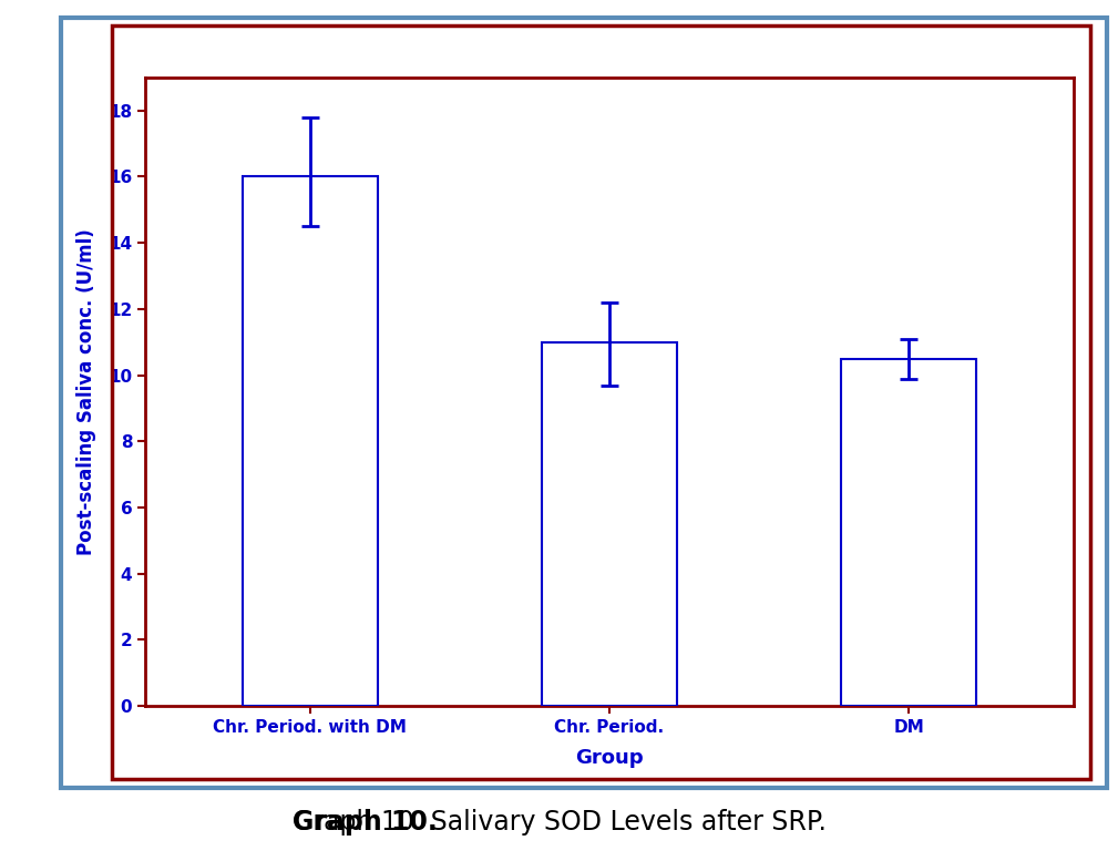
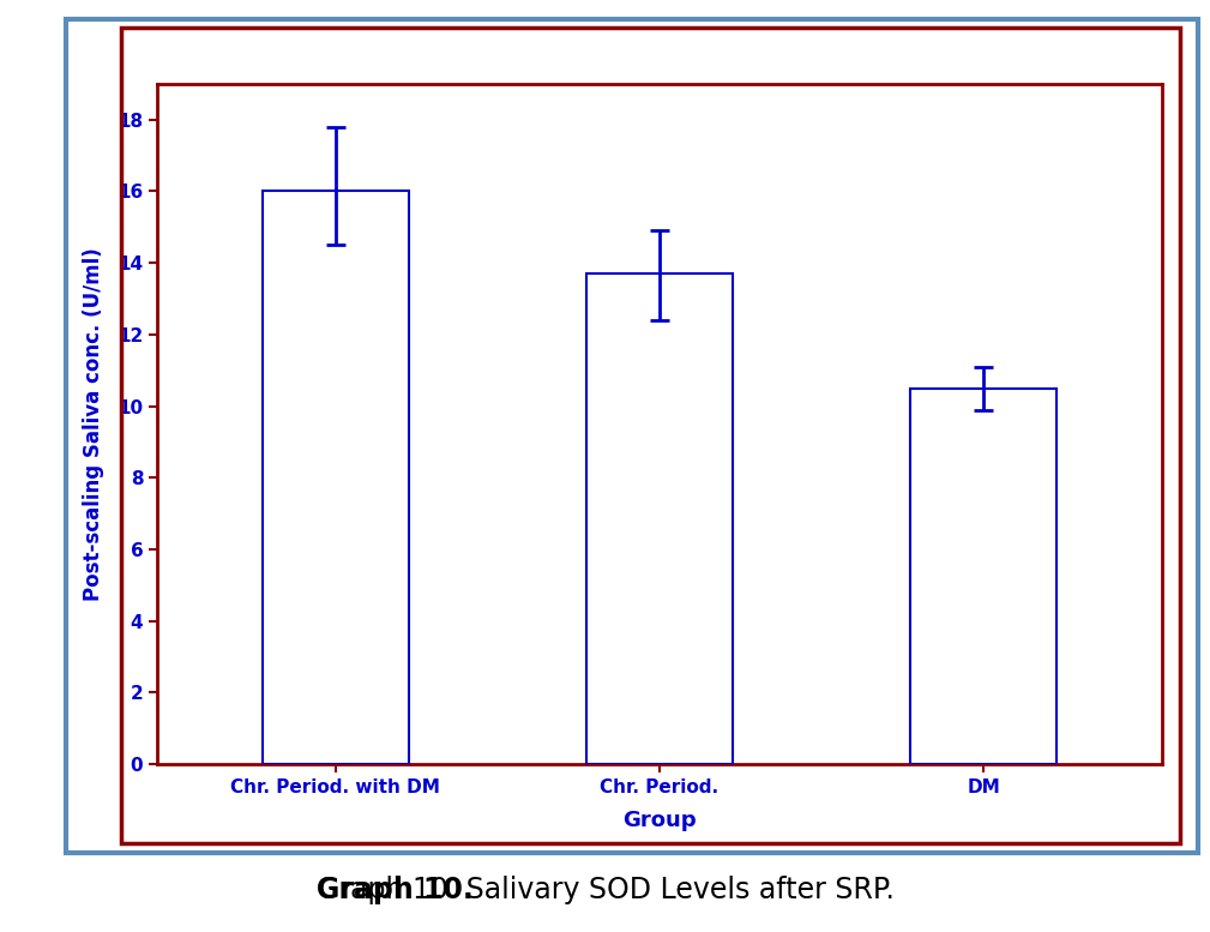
Chr. Period.: 11.0 -> 13.7
